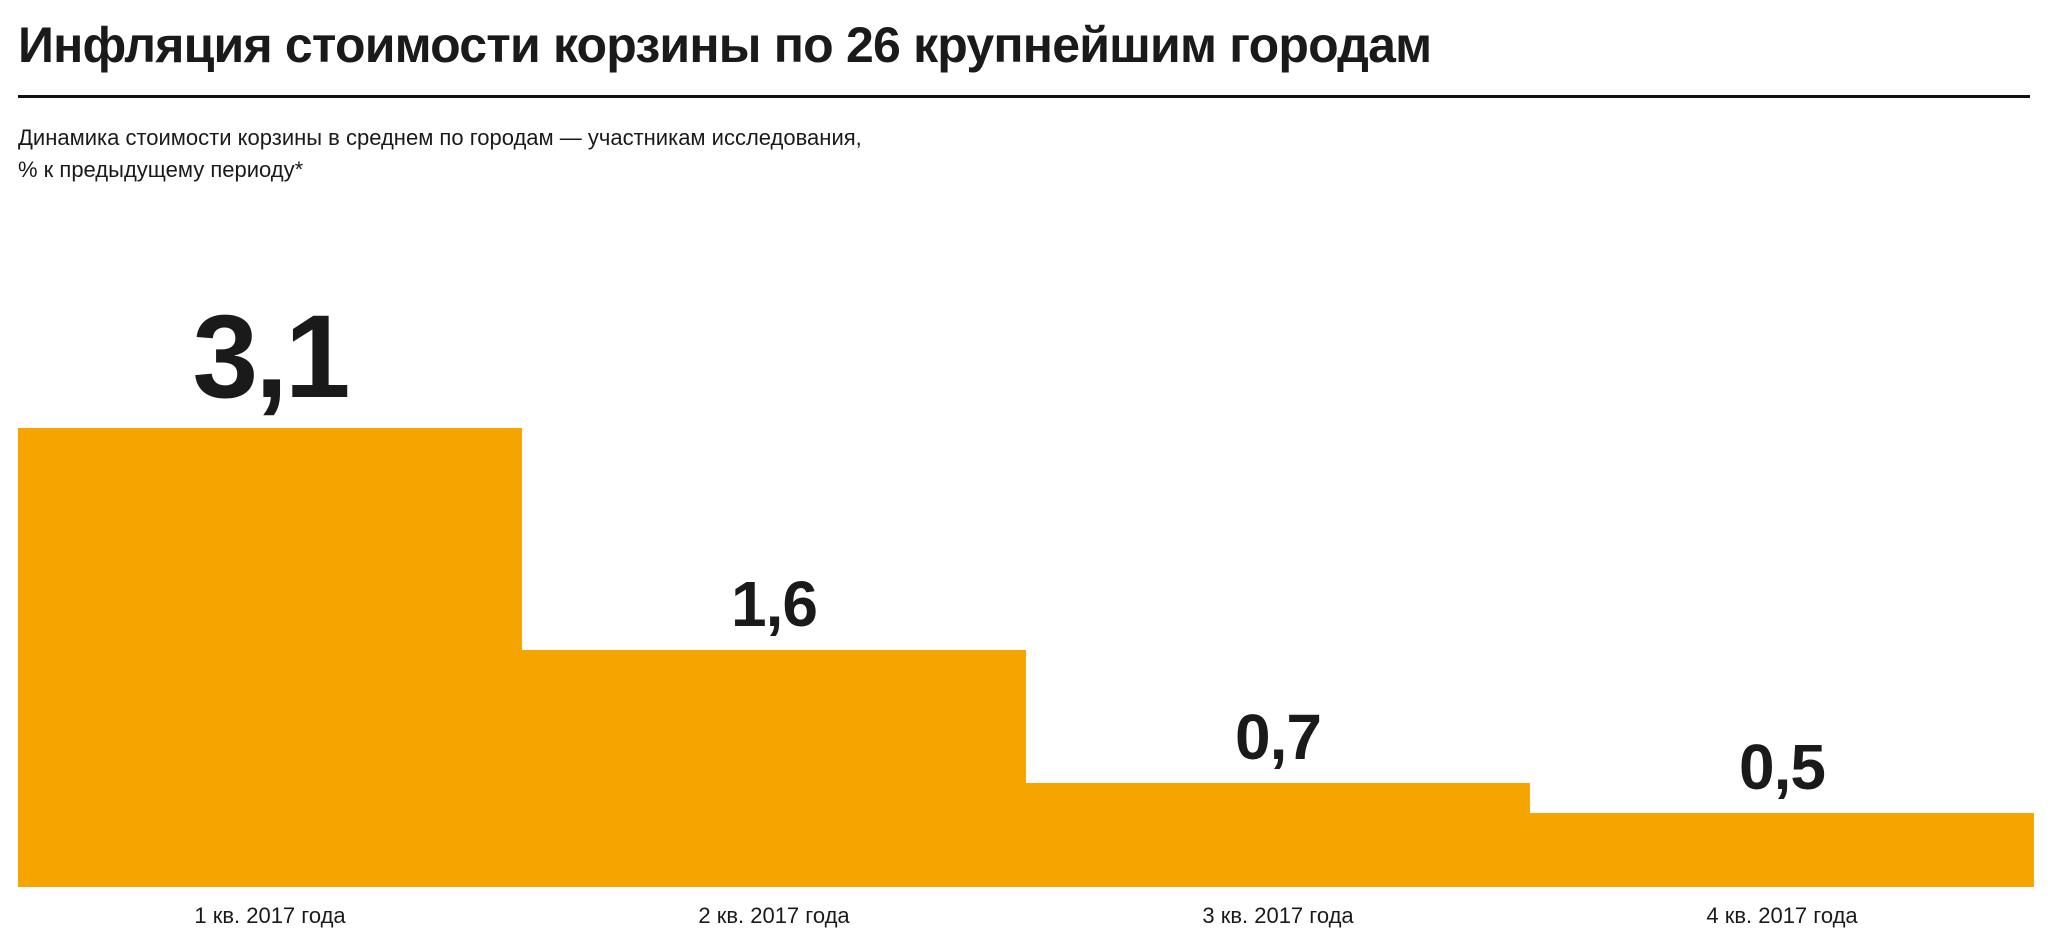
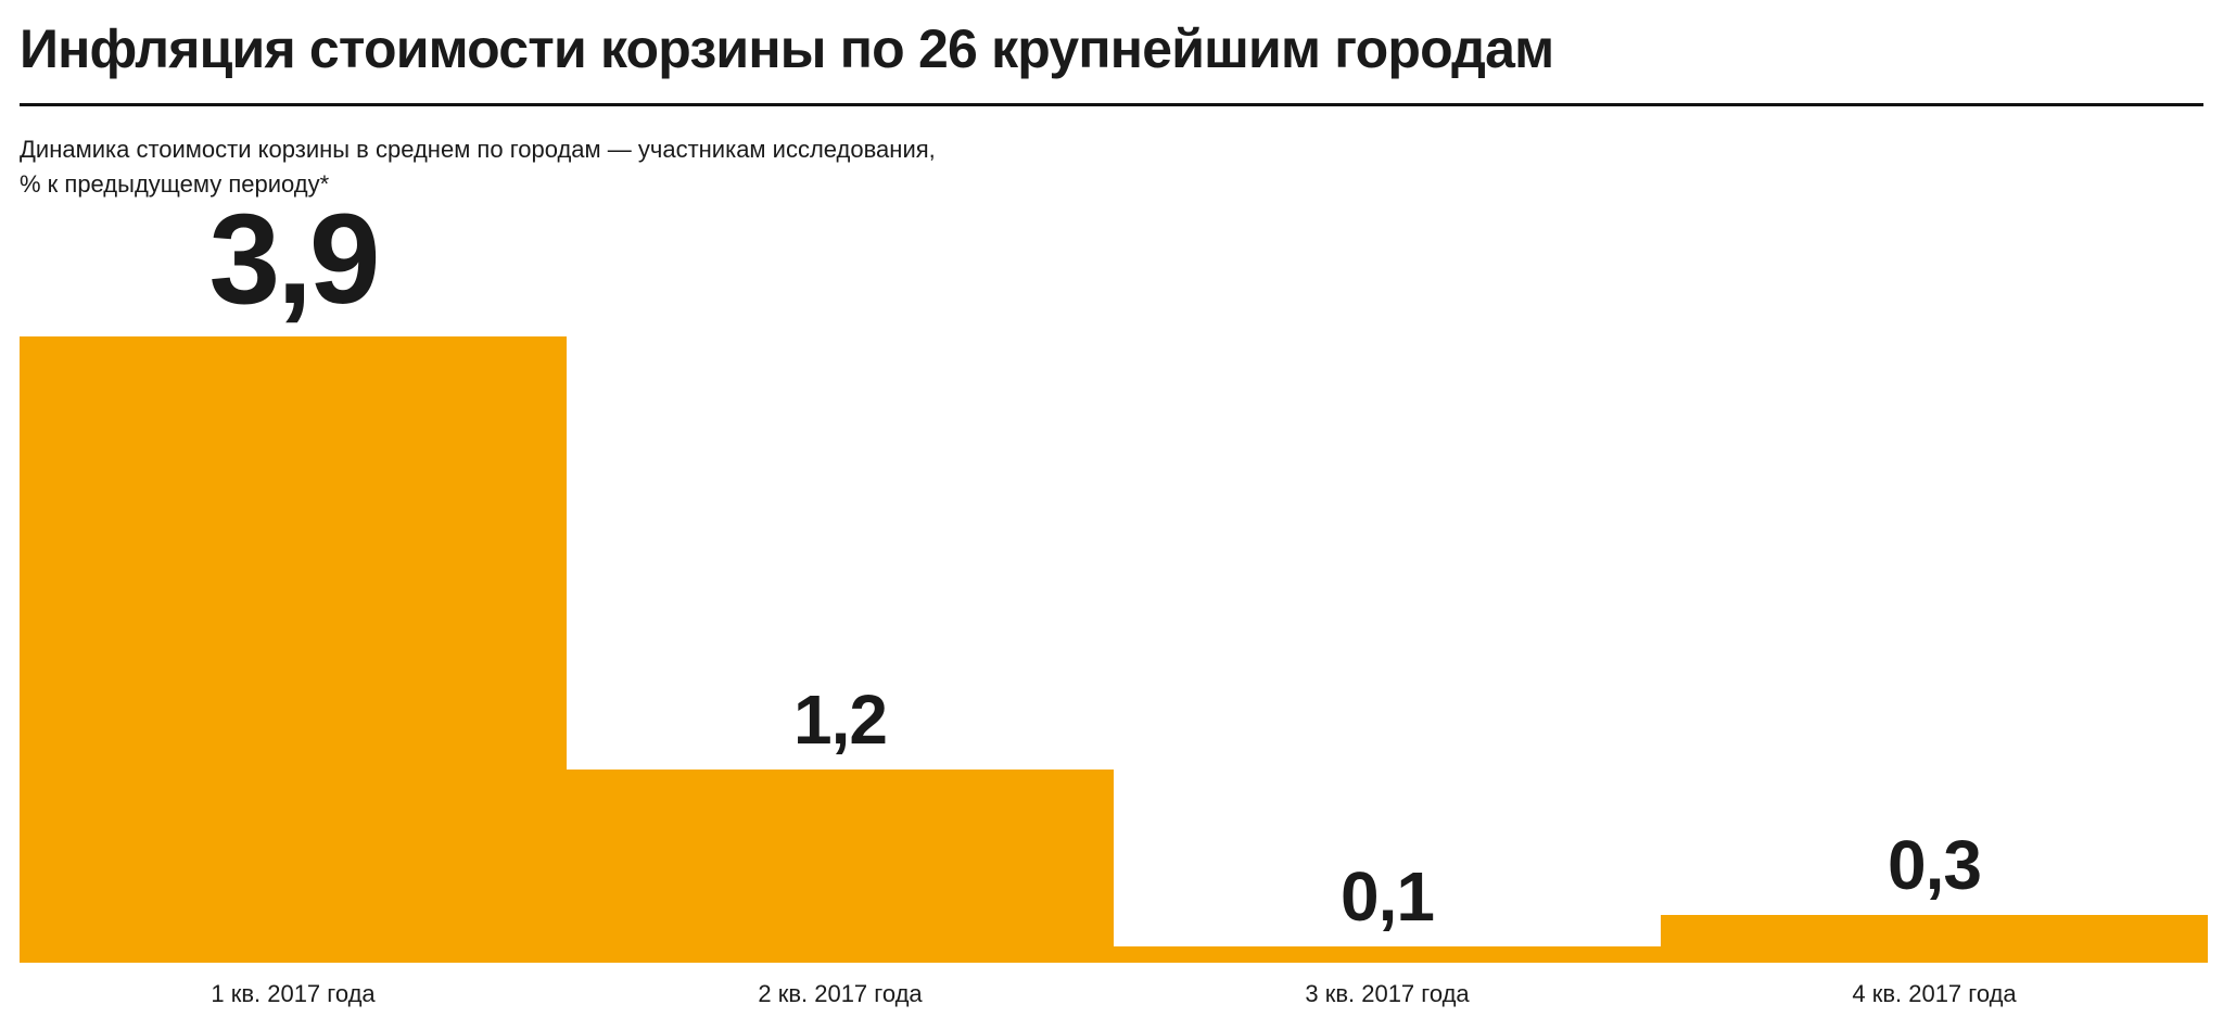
1 кв. 2017 года: 3,1 -> 3,9
2 кв. 2017 года: 1,6 -> 1,2
3 кв. 2017 года: 0,7 -> 0,1
4 кв. 2017 года: 0,5 -> 0,3
